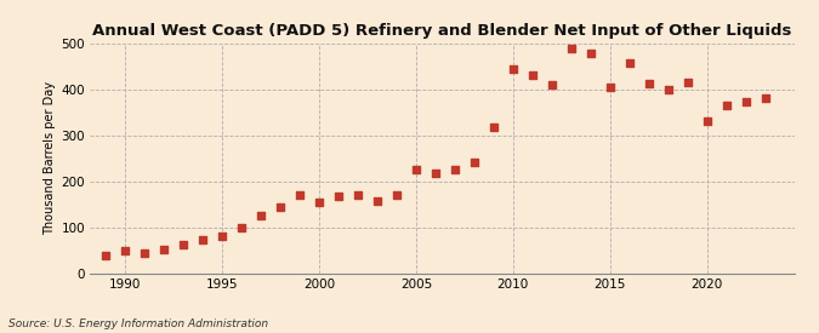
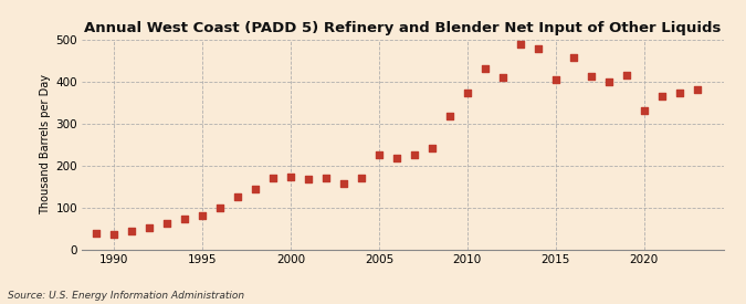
1990: 50 -> 35
2000: 155 -> 172
2010: 445 -> 372
